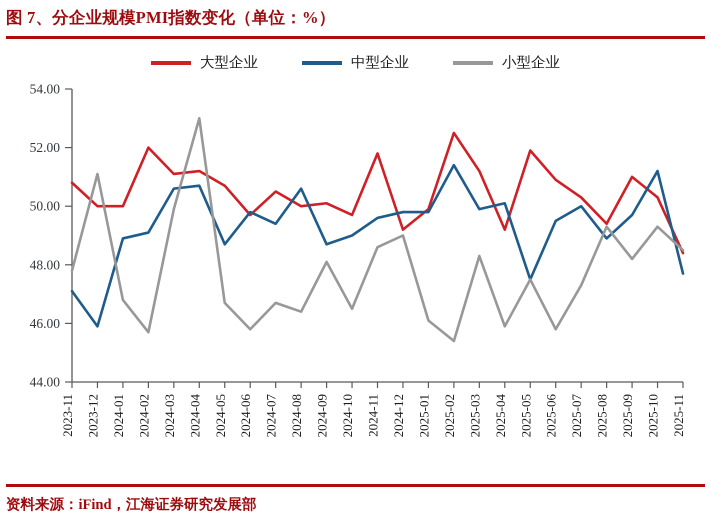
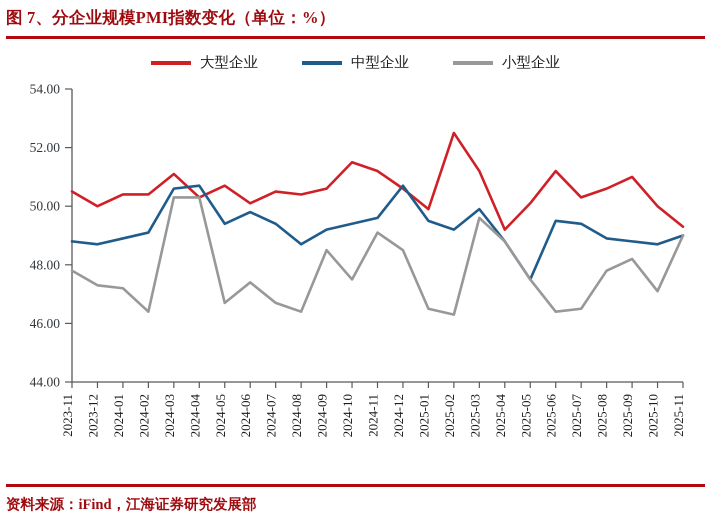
大型企业/2023-11: 50.8 -> 50.5
中型企业/2023-11: 47.1 -> 48.8
中型企业/2023-12: 45.9 -> 48.7
小型企业/2023-12: 51.1 -> 47.3
大型企业/2024-01: 50.0 -> 50.4
小型企业/2024-01: 46.8 -> 47.2
大型企业/2024-02: 52.0 -> 50.4
小型企业/2024-02: 45.7 -> 46.4
小型企业/2024-03: 49.9 -> 50.3
大型企业/2024-04: 51.2 -> 50.3
小型企业/2024-04: 53.0 -> 50.3
中型企业/2024-05: 48.7 -> 49.4
大型企业/2024-06: 49.7 -> 50.1
小型企业/2024-06: 45.8 -> 47.4
大型企业/2024-08: 50.0 -> 50.4
中型企业/2024-08: 50.6 -> 48.7
大型企业/2024-09: 50.1 -> 50.6
中型企业/2024-09: 48.7 -> 49.2
小型企业/2024-09: 48.1 -> 48.5
大型企业/2024-10: 49.7 -> 51.5
中型企业/2024-10: 49.0 -> 49.4
小型企业/2024-10: 46.5 -> 47.5
大型企业/2024-11: 51.8 -> 51.2
小型企业/2024-11: 48.6 -> 49.1
大型企业/2024-12: 49.2 -> 50.6
中型企业/2024-12: 49.8 -> 50.7
小型企业/2024-12: 49.0 -> 48.5
中型企业/2025-01: 49.8 -> 49.5
小型企业/2025-01: 46.1 -> 46.5
中型企业/2025-02: 51.4 -> 49.2
小型企业/2025-02: 45.4 -> 46.3
小型企业/2025-03: 48.3 -> 49.6
中型企业/2025-04: 50.1 -> 48.8
小型企业/2025-04: 45.9 -> 48.8
大型企业/2025-05: 51.9 -> 50.1
大型企业/2025-06: 50.9 -> 51.2
小型企业/2025-06: 45.8 -> 46.4
中型企业/2025-07: 50.0 -> 49.4
小型企业/2025-07: 47.3 -> 46.5
大型企业/2025-08: 49.4 -> 50.6
小型企业/2025-08: 49.3 -> 47.8
中型企业/2025-09: 49.7 -> 48.8
大型企业/2025-10: 50.3 -> 50.0
中型企业/2025-10: 51.2 -> 48.7
小型企业/2025-10: 49.3 -> 47.1
大型企业/2025-11: 48.4 -> 49.3
中型企业/2025-11: 47.7 -> 49.0
小型企业/2025-11: 48.5 -> 49.0
